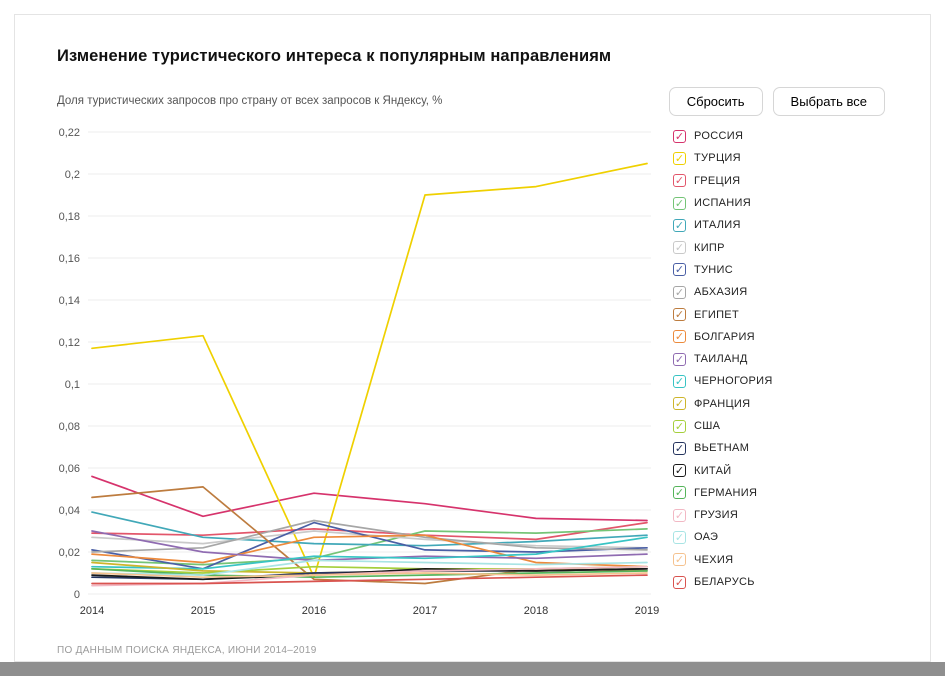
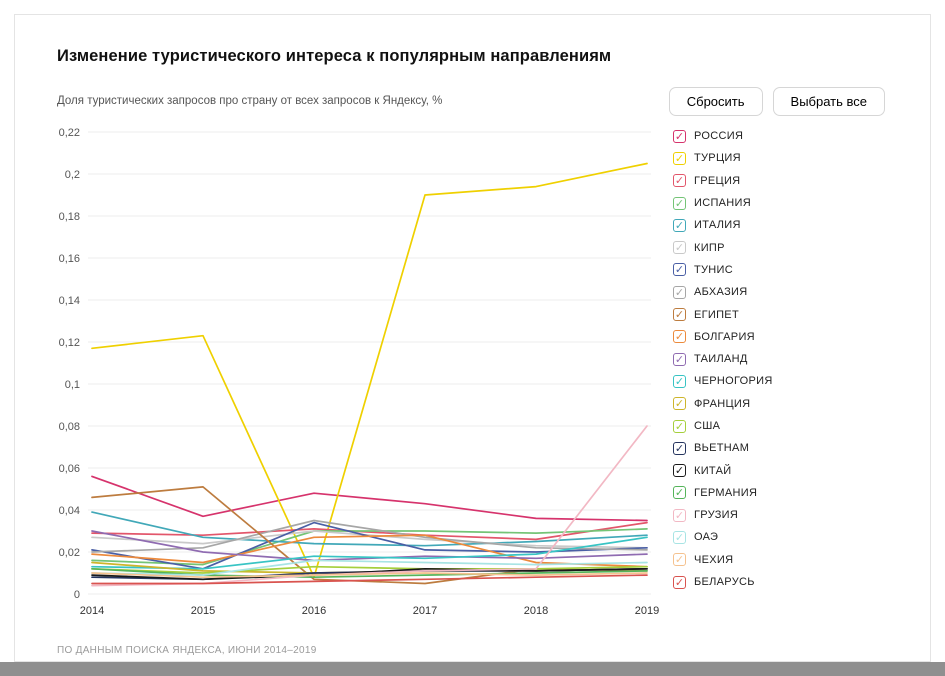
ИСПАНИЯ/2016: 0,02 -> 0,03
ГРУЗИЯ/2019: 0,01 -> 0,08
